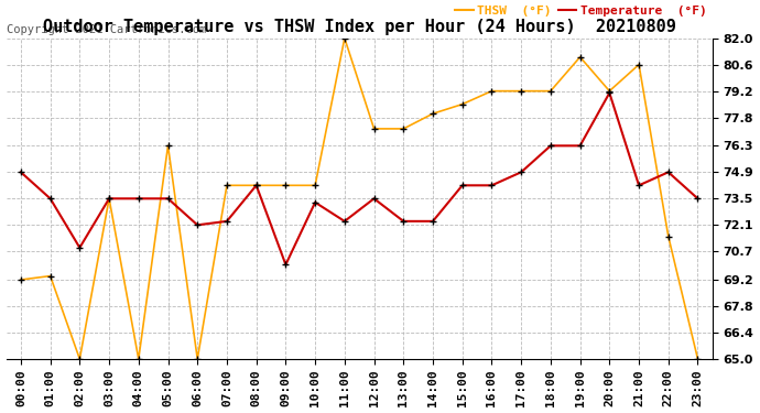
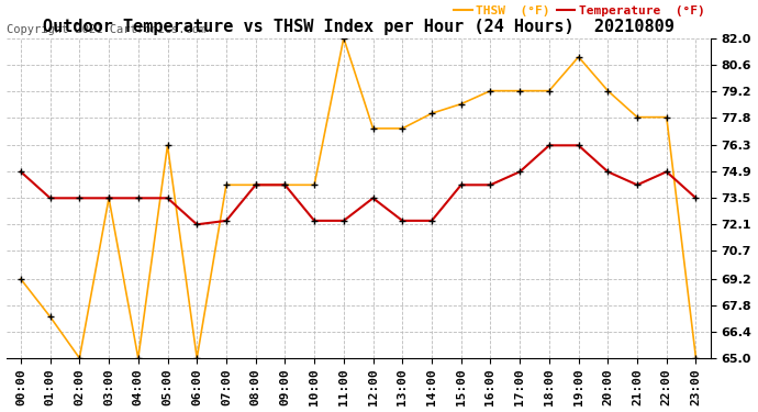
THSW (°F)/01:00: 69.4 -> 67.2
Temperature (°F)/02:00: 70.9 -> 73.5
Temperature (°F)/09:00: 70.0 -> 74.2
Temperature (°F)/10:00: 73.3 -> 72.3
Temperature (°F)/20:00: 79.1 -> 74.9
THSW (°F)/21:00: 80.6 -> 77.8
THSW (°F)/22:00: 71.5 -> 77.8
